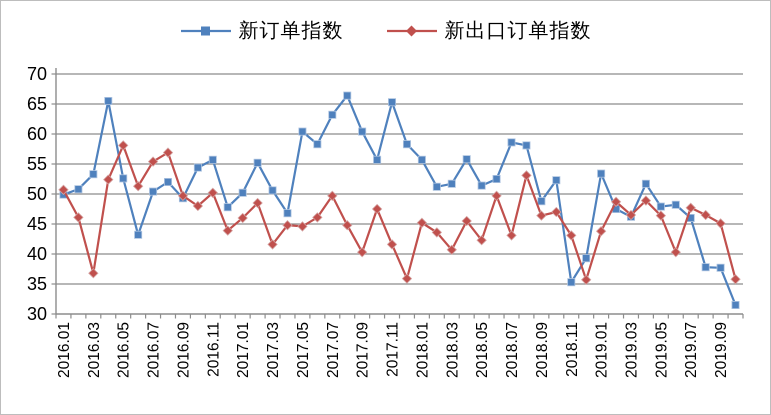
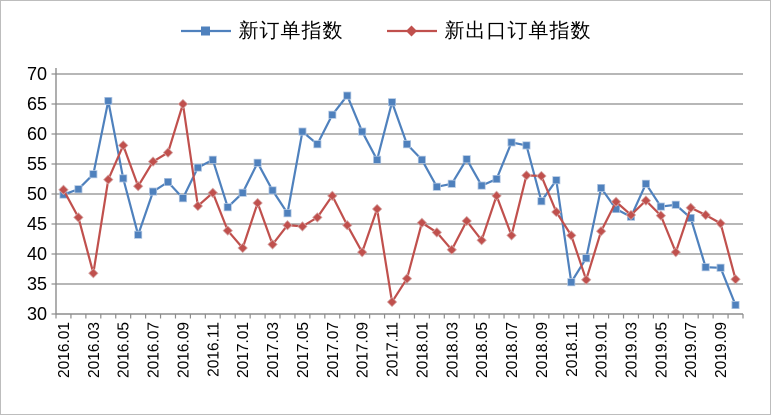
新出口订单指数/2016.09: 50 -> 65
新出口订单指数/2017.01: 46 -> 41
新出口订单指数/2017.11: 42 -> 32
新出口订单指数/2018.09: 46 -> 53
新订单指数/2019.01: 53 -> 51
